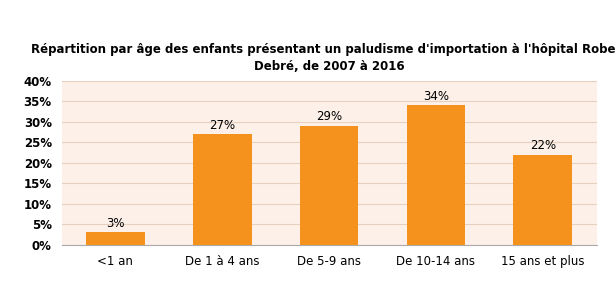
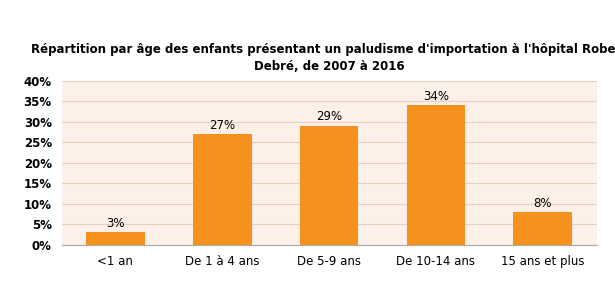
15 ans et plus: 22% -> 8%
